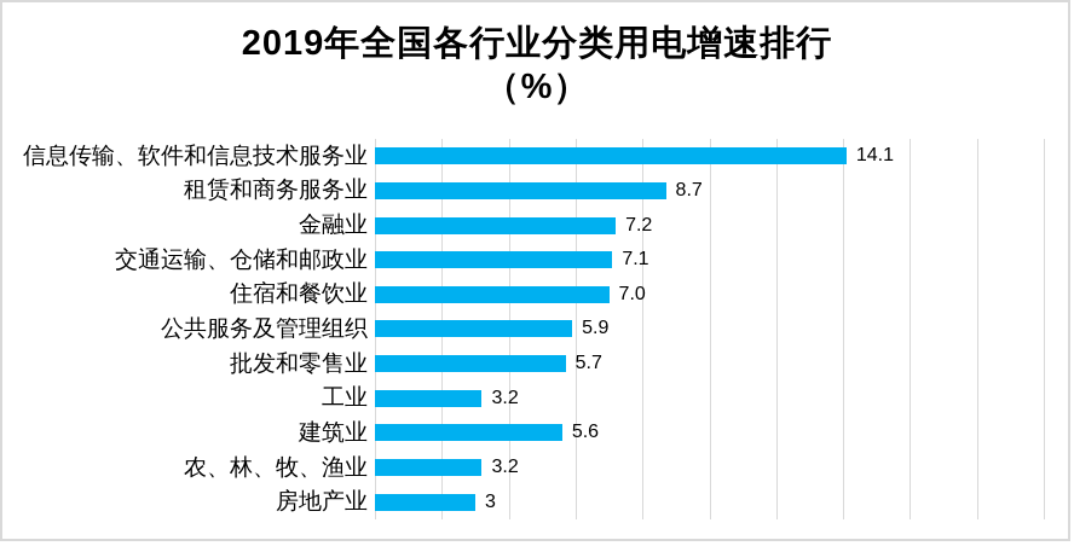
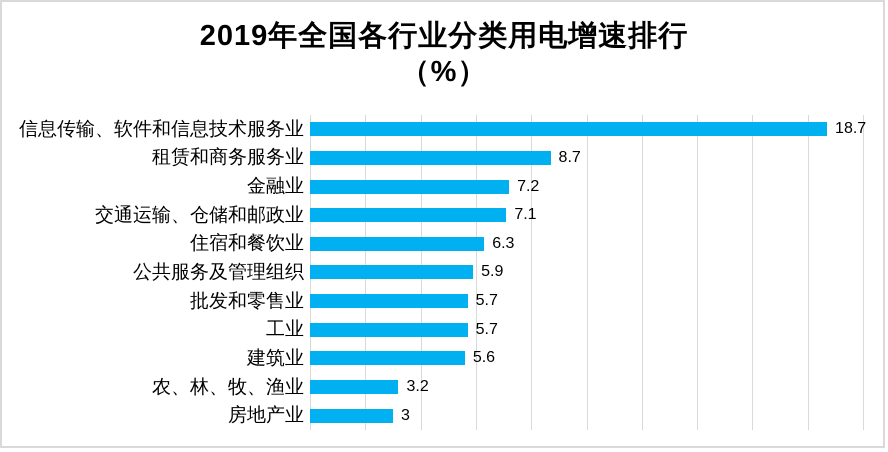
信息传输、软件和信息技术服务业: 14.1 -> 18.7
住宿和餐饮业: 7.0 -> 6.3
工业: 3.2 -> 5.7
